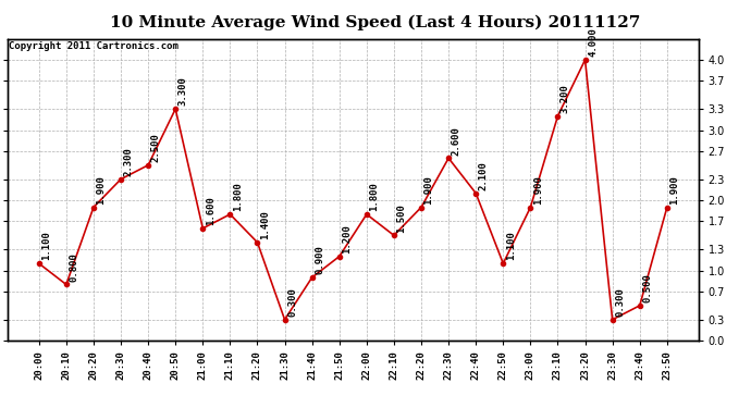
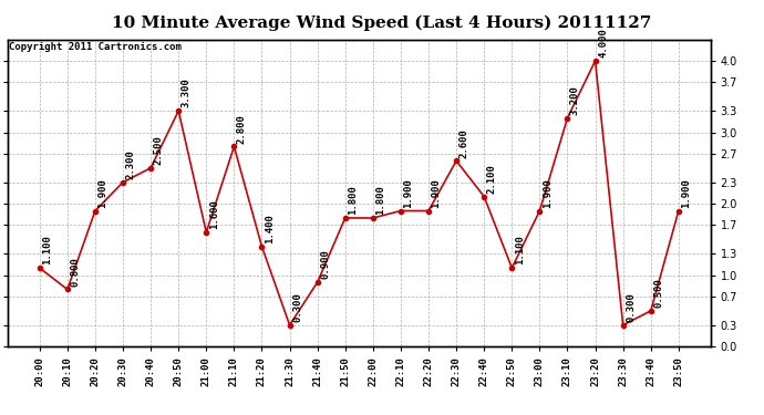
21:10: 1.800 -> 2.800
21:50: 1.200 -> 1.800
22:10: 1.500 -> 1.900
